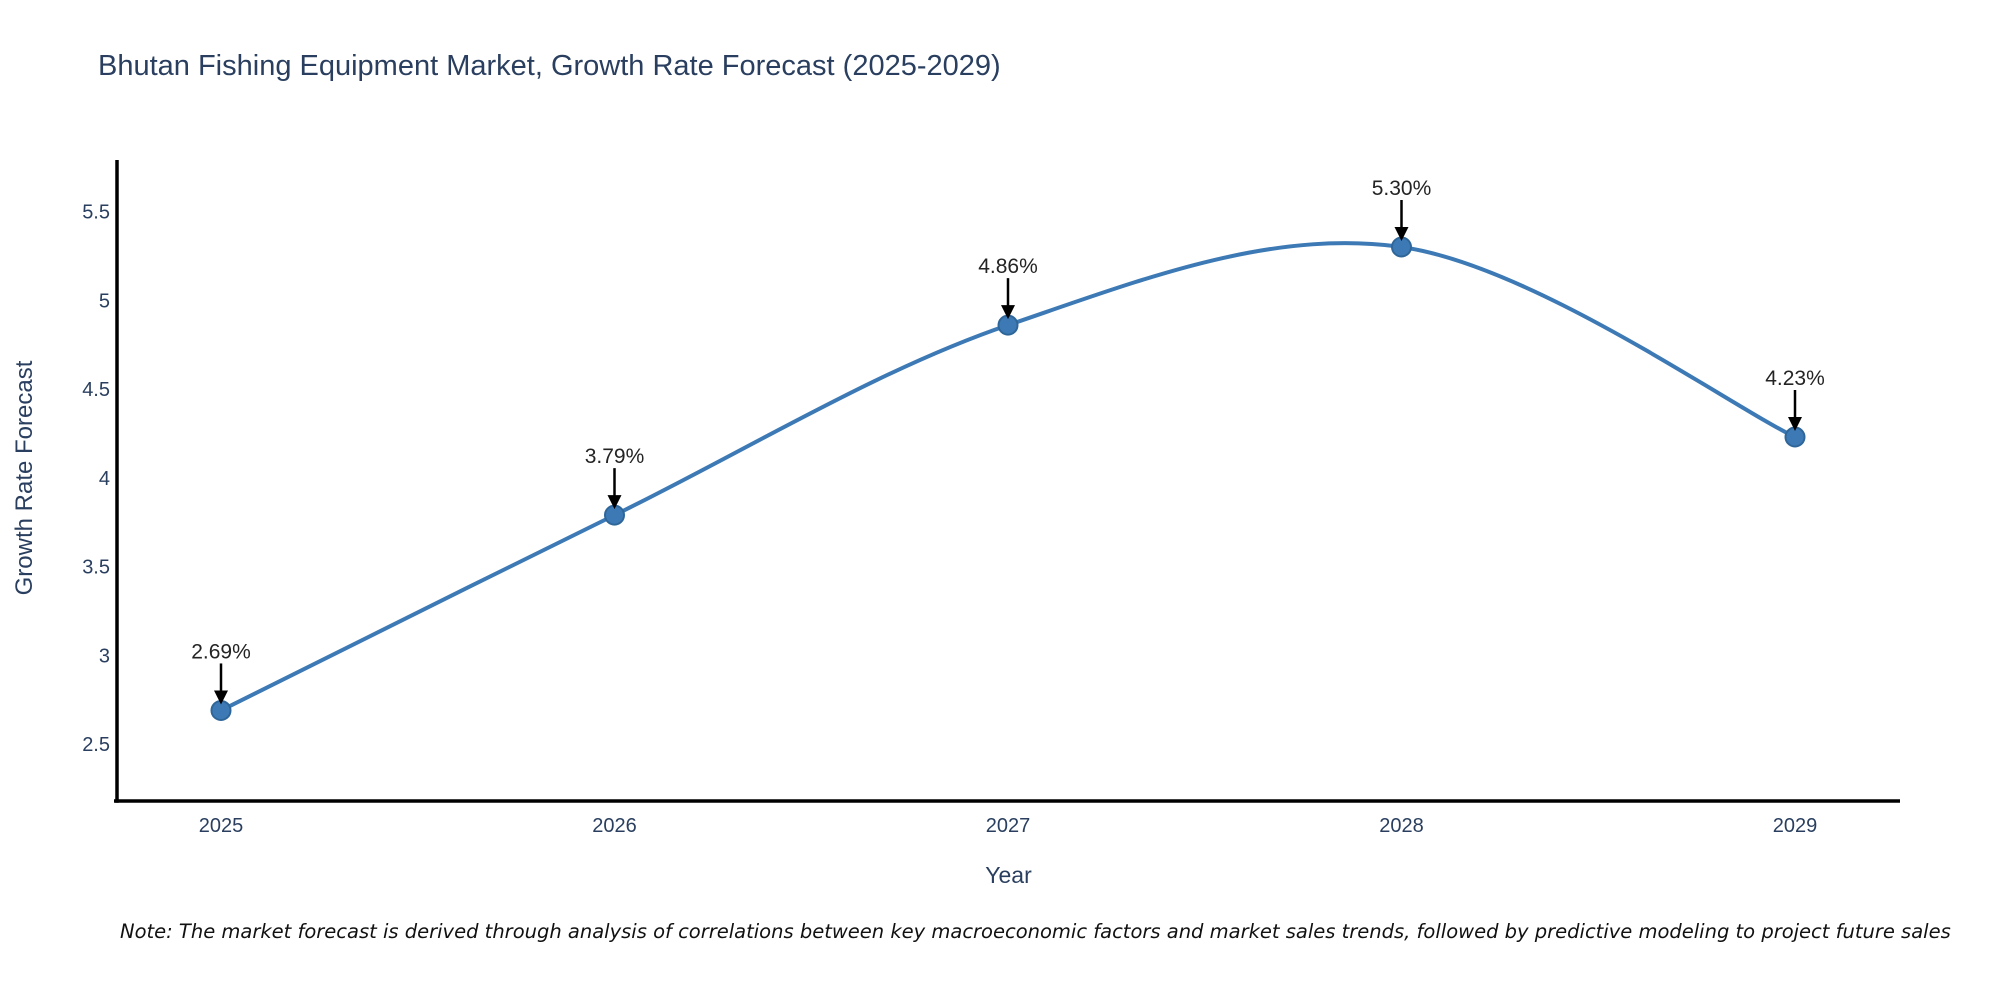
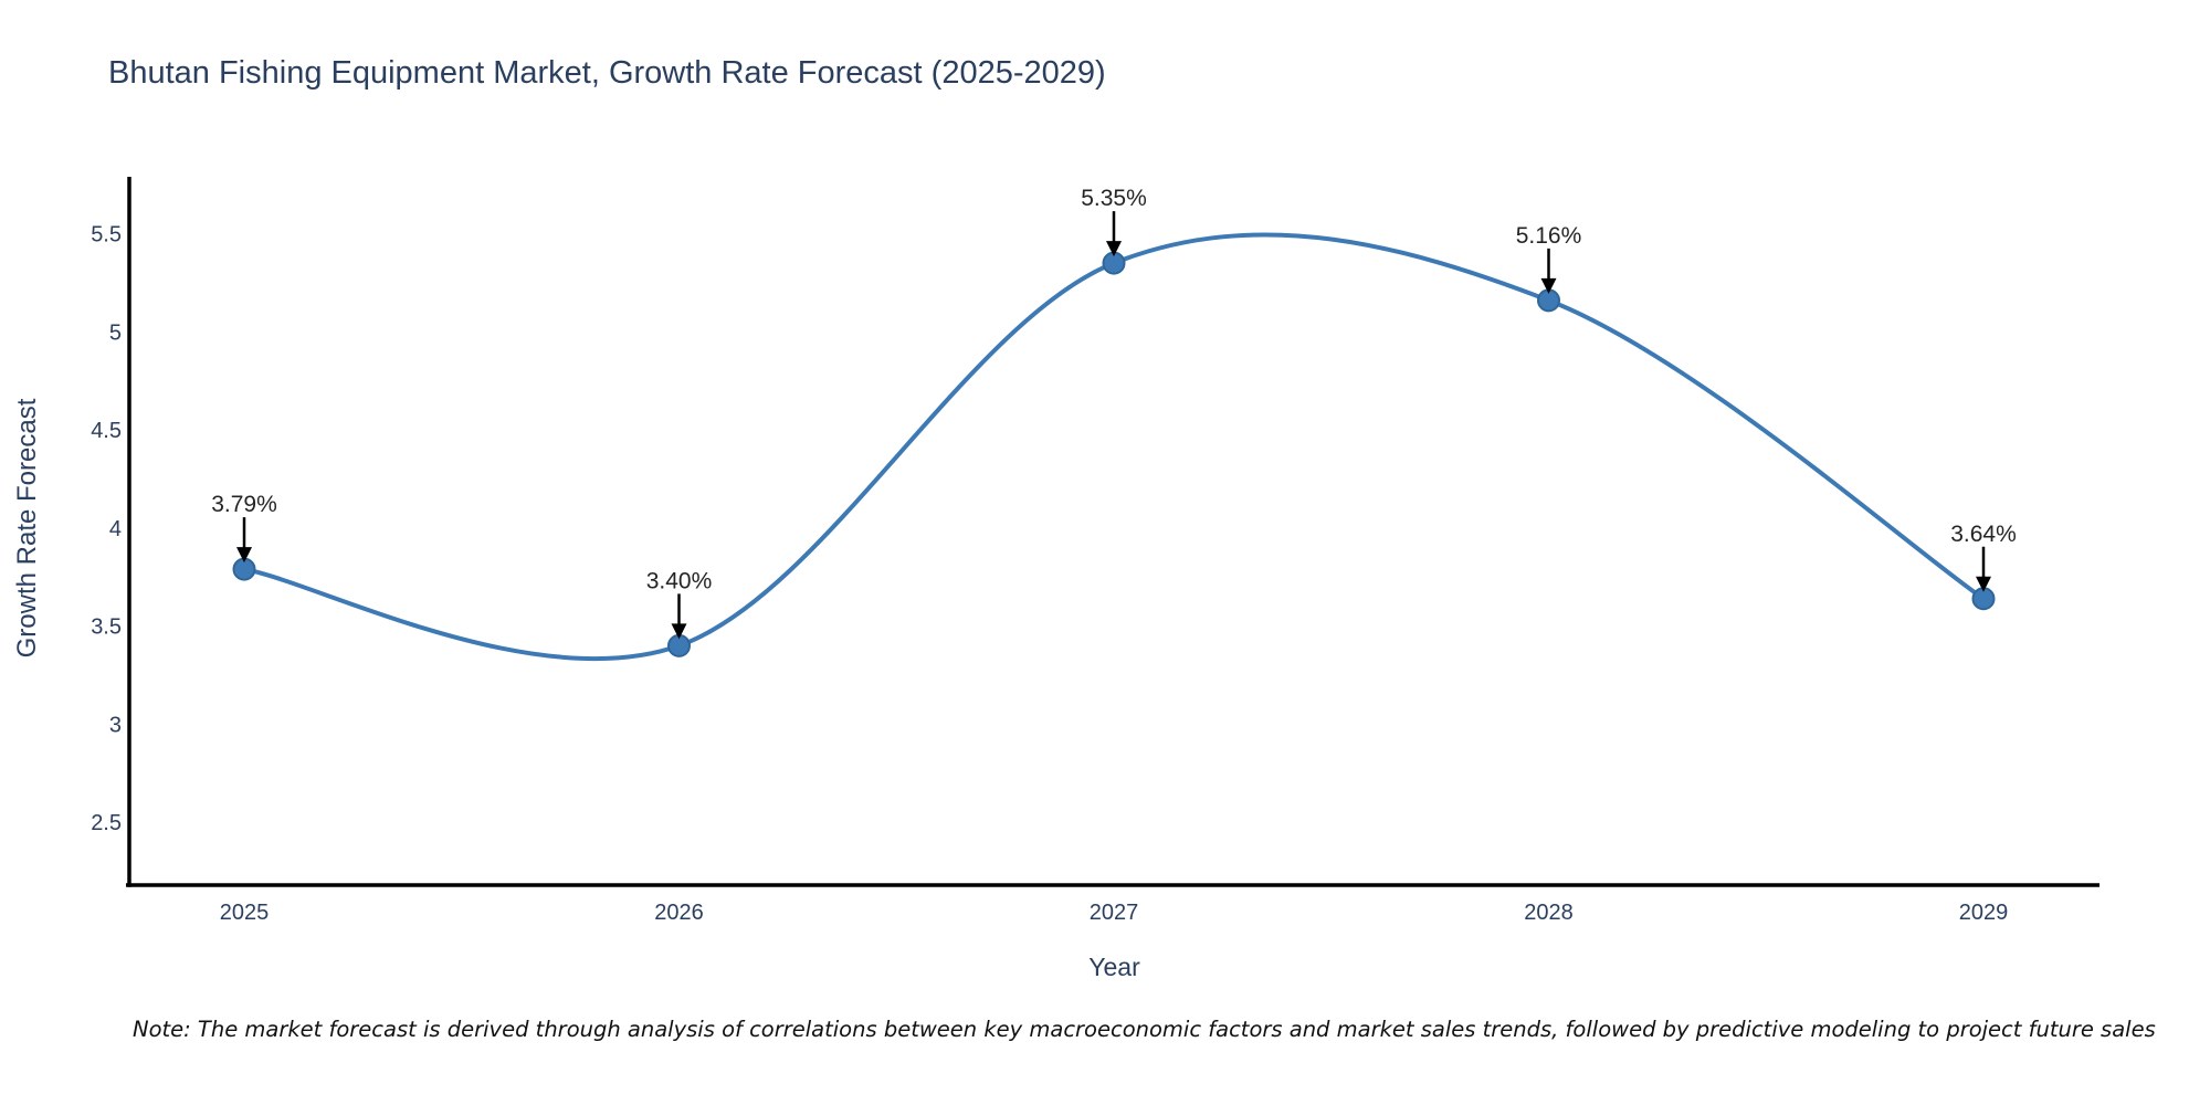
2025: 2.69% -> 3.79%
2026: 3.79% -> 3.40%
2027: 4.86% -> 5.35%
2028: 5.30% -> 5.16%
2029: 4.23% -> 3.64%
